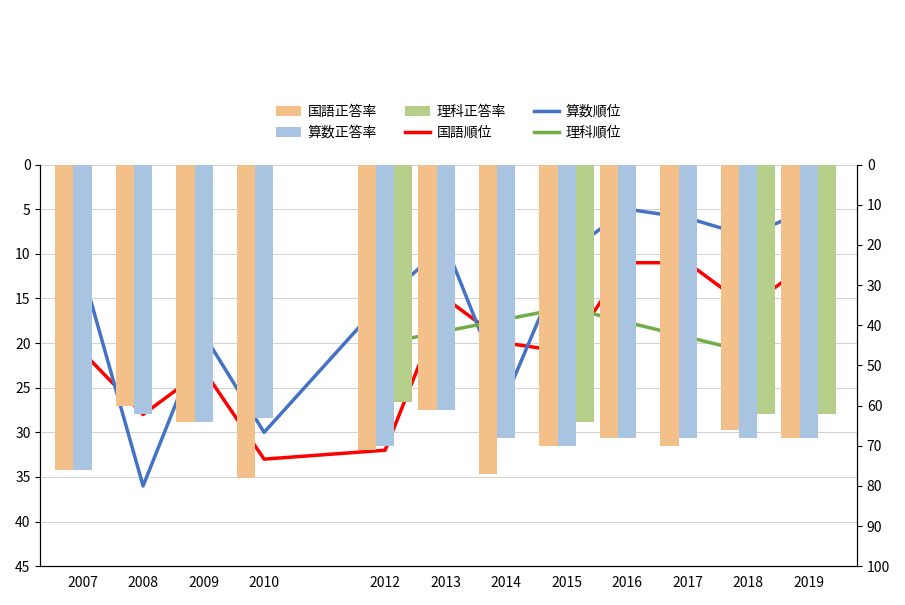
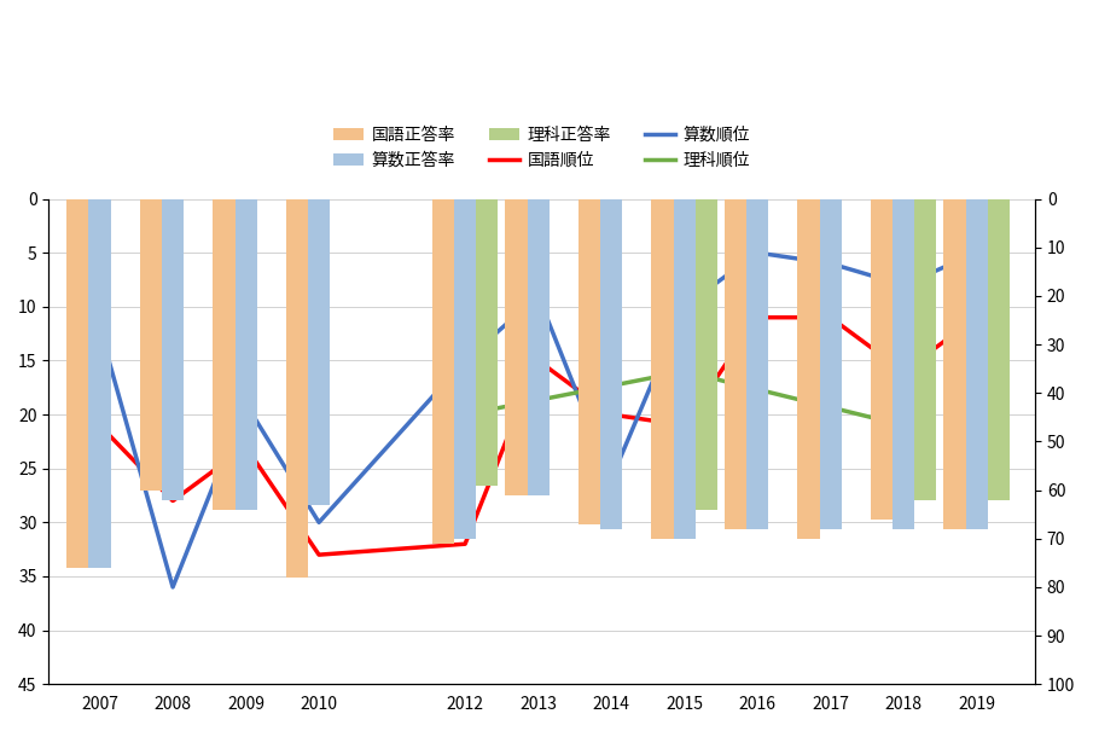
国語正答率/2014: 77 -> 67
